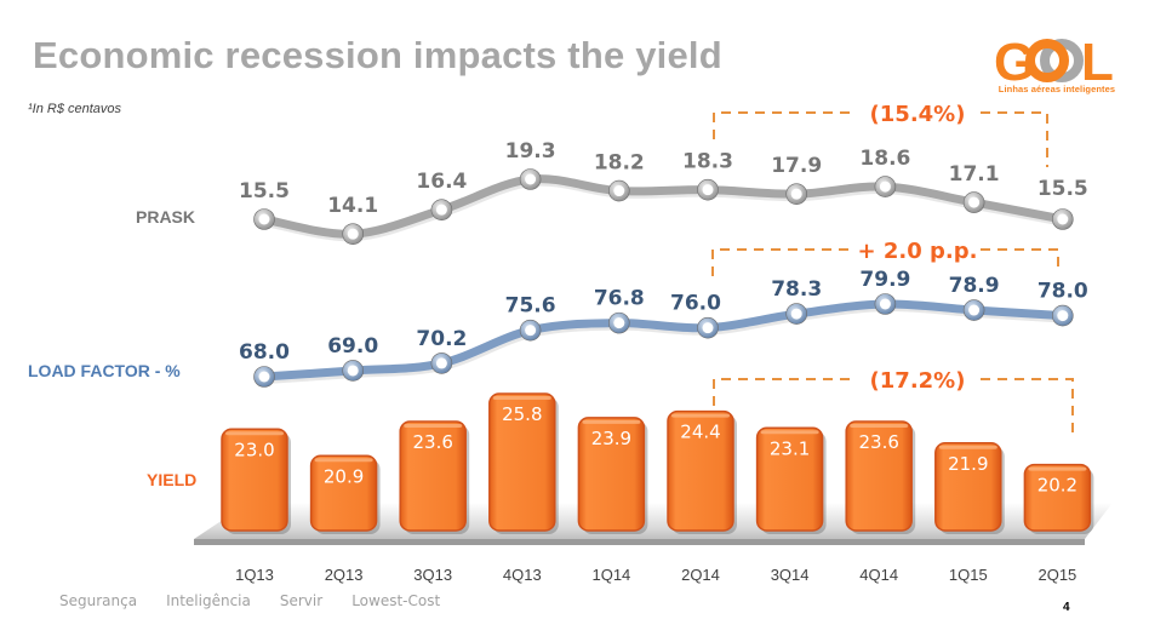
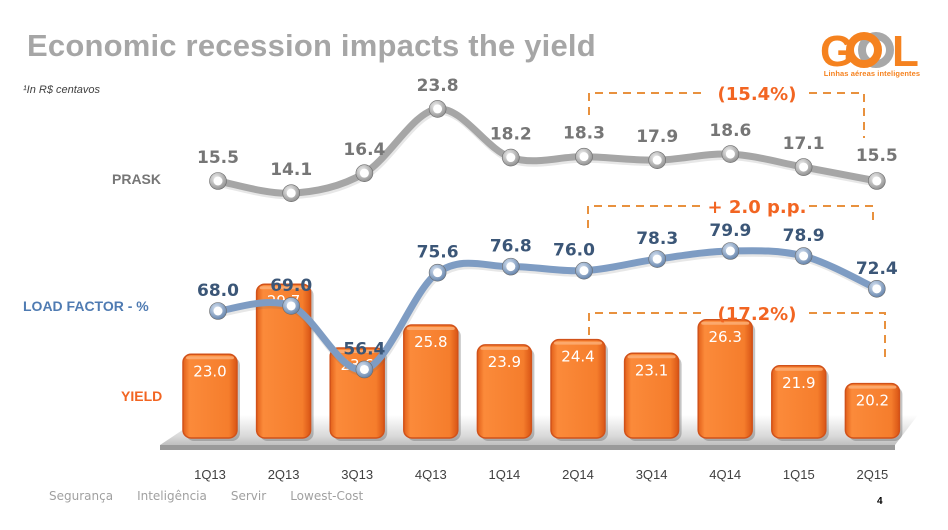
YIELD/2Q13: 20.9 -> 29.7
LOAD FACTOR - %/3Q13: 70.2 -> 56.4
PRASK/4Q13: 19.3 -> 23.8
YIELD/4Q14: 23.6 -> 26.3
LOAD FACTOR - %/2Q15: 78.0 -> 72.4
